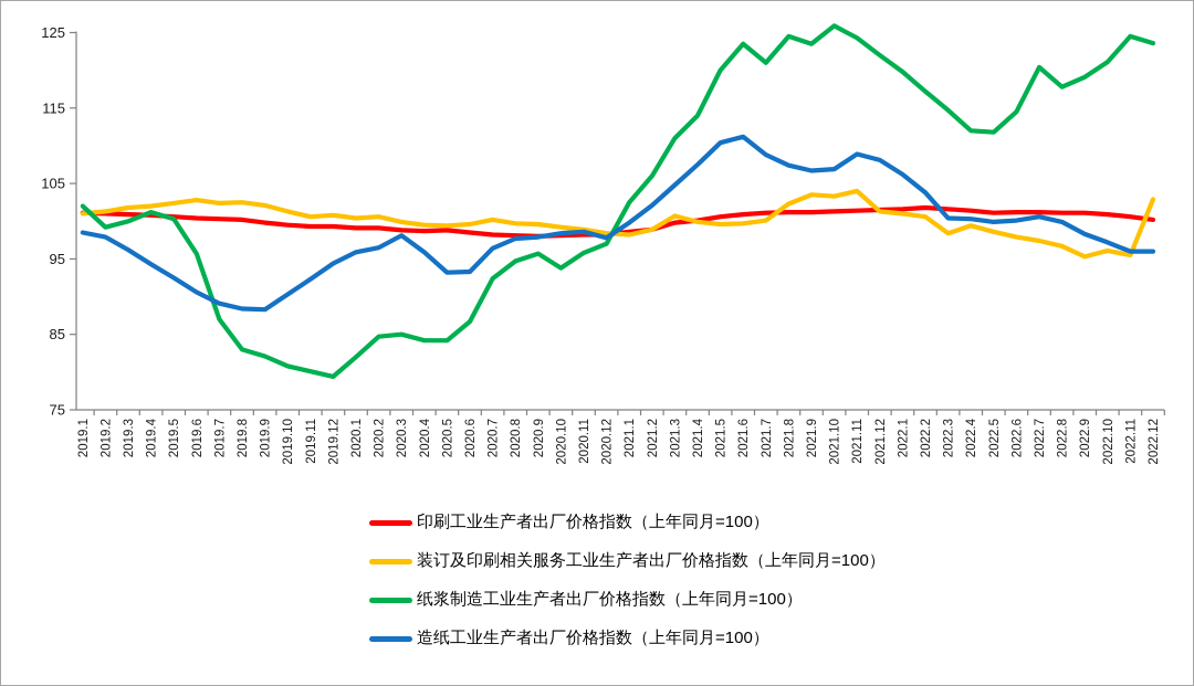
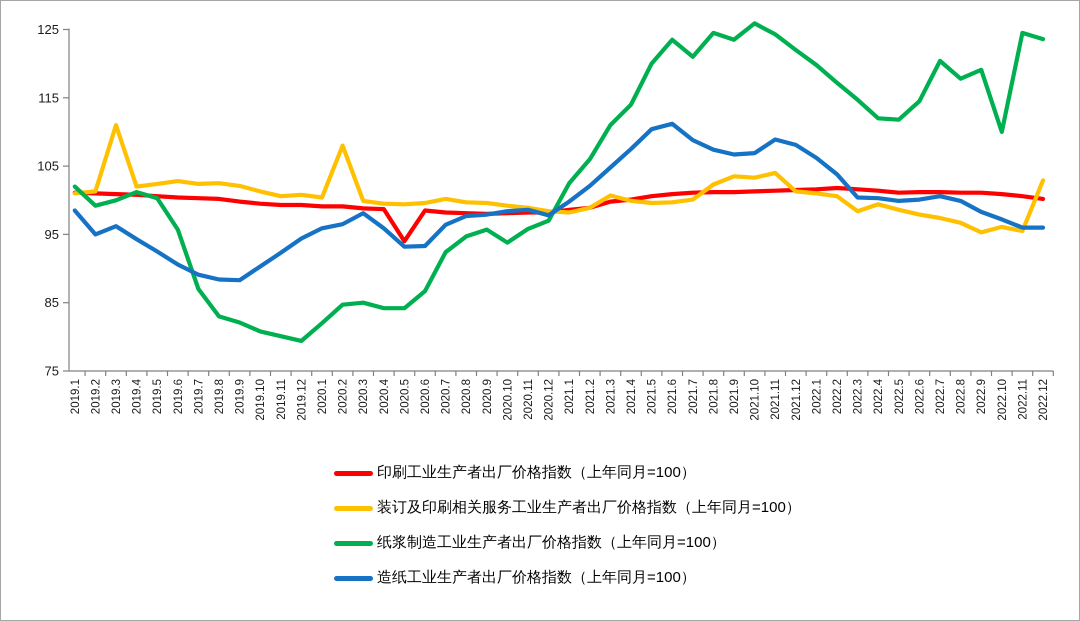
造纸工业生产者出厂价格指数（上年同月=100）/2019.2: 98 -> 95
装订及印刷相关服务工业生产者出厂价格指数（上年同月=100）/2019.3: 102 -> 111
装订及印刷相关服务工业生产者出厂价格指数（上年同月=100）/2020.2: 101 -> 108
印刷工业生产者出厂价格指数（上年同月=100）/2020.5: 99 -> 94
纸浆制造工业生产者出厂价格指数（上年同月=100）/2022.10: 121 -> 110
